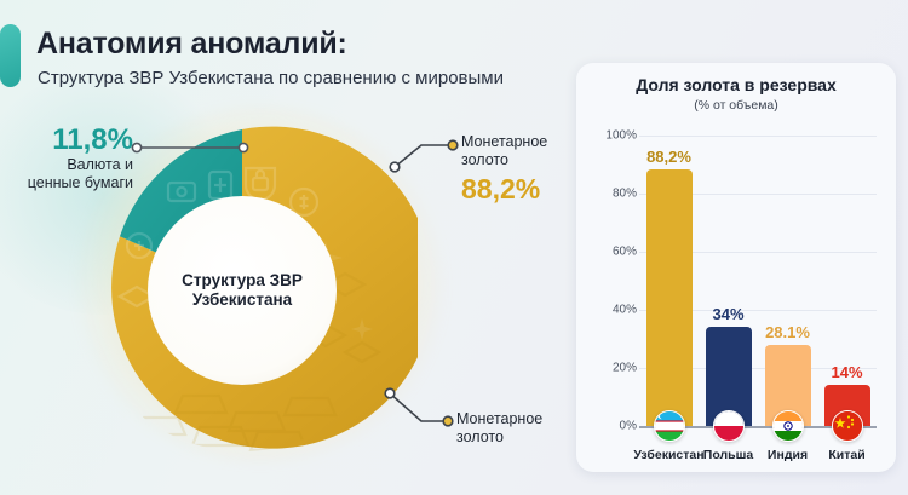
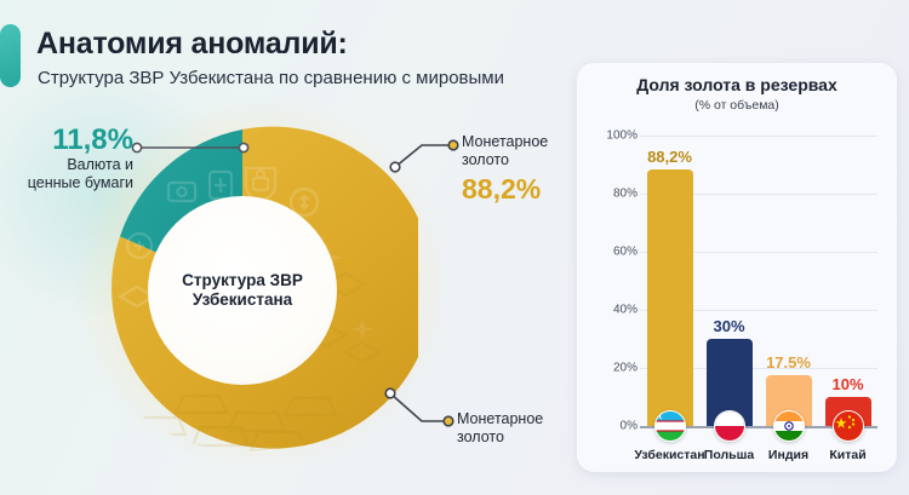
Польша: 34% -> 30%
Индия: 28.1% -> 17.5%
Китай: 14% -> 10%
